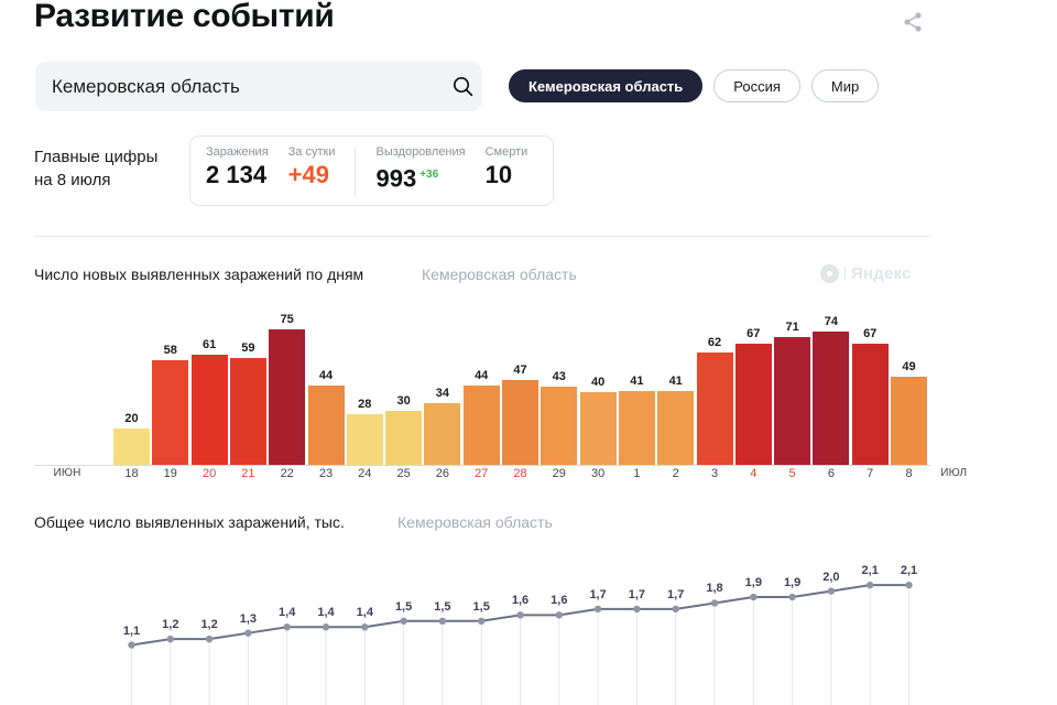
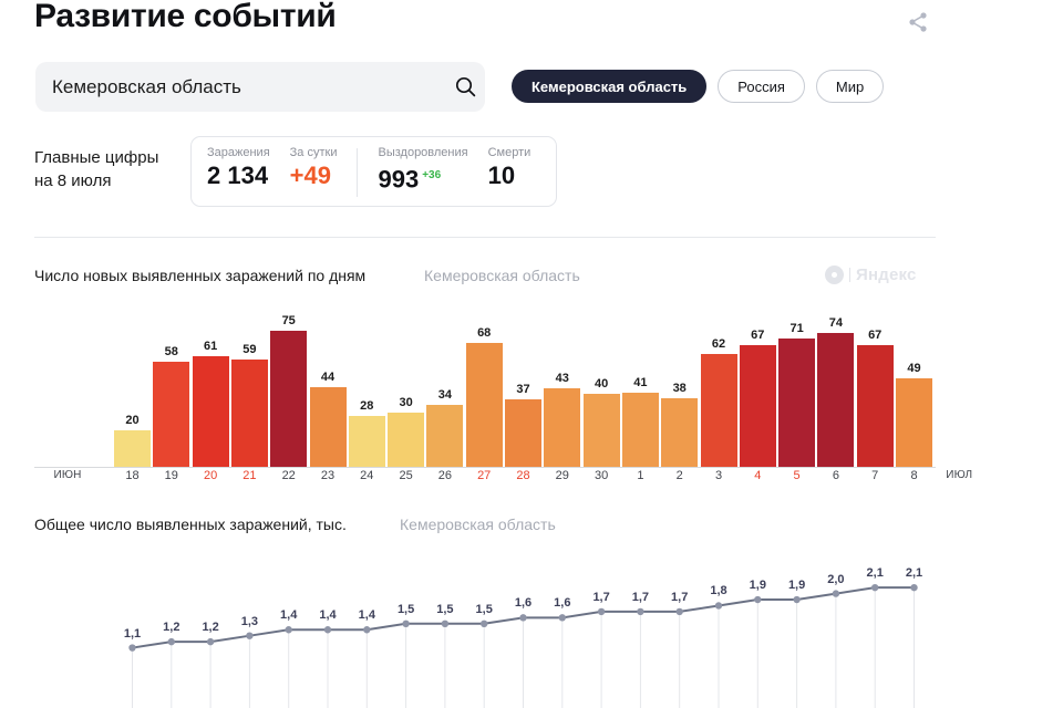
Число новых выявленных заражений по дням/27: 44 -> 68
Число новых выявленных заражений по дням/28: 47 -> 37
Число новых выявленных заражений по дням/2: 41 -> 38
